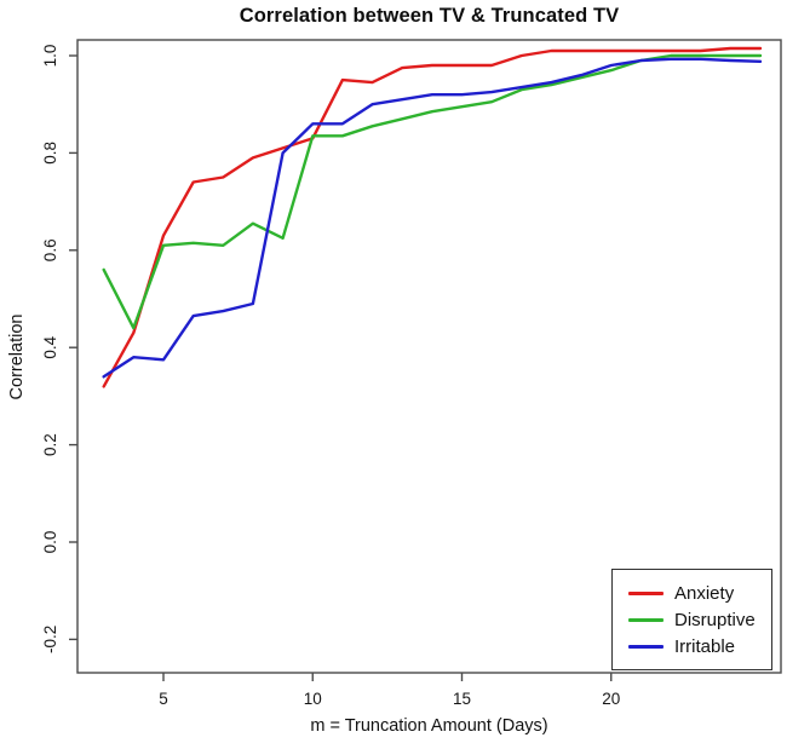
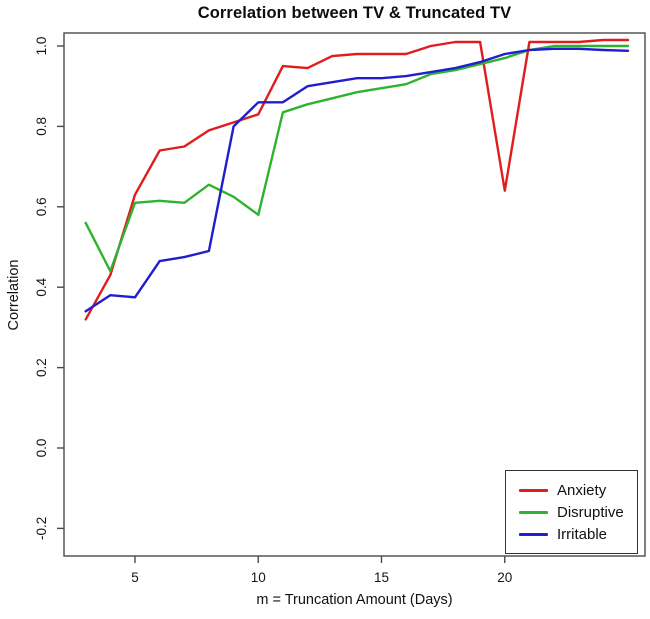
Disruptive/10: 0.83 -> 0.58
Anxiety/20: 1.01 -> 0.64
